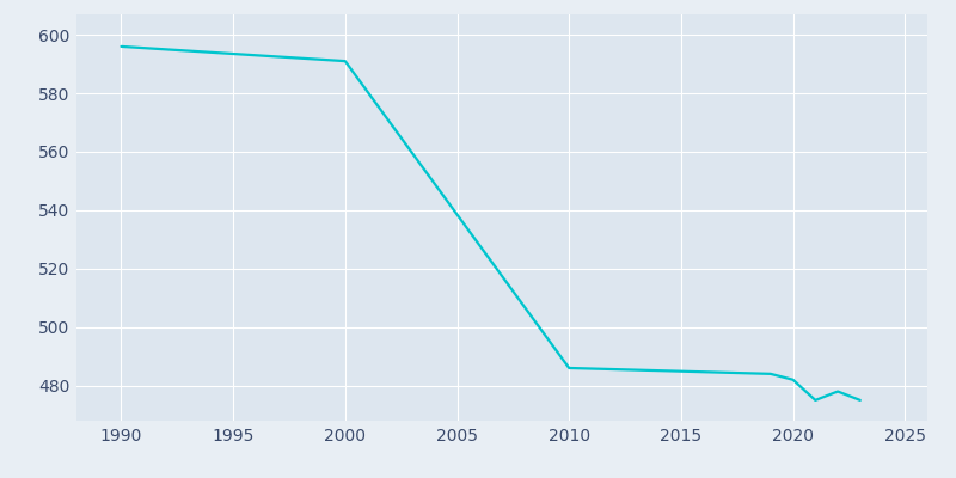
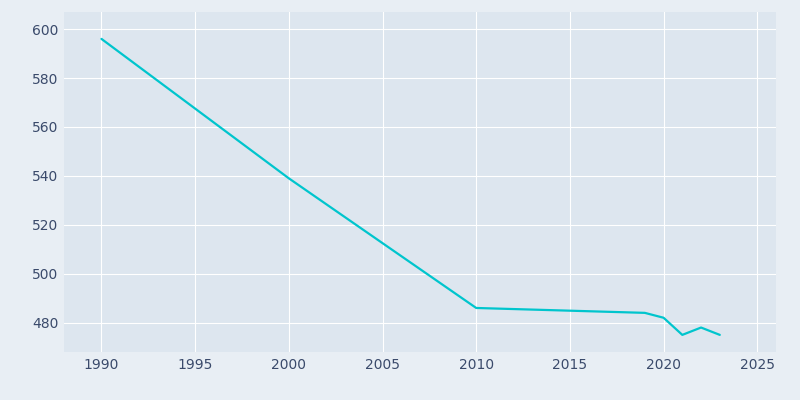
2000: 591 -> 539
